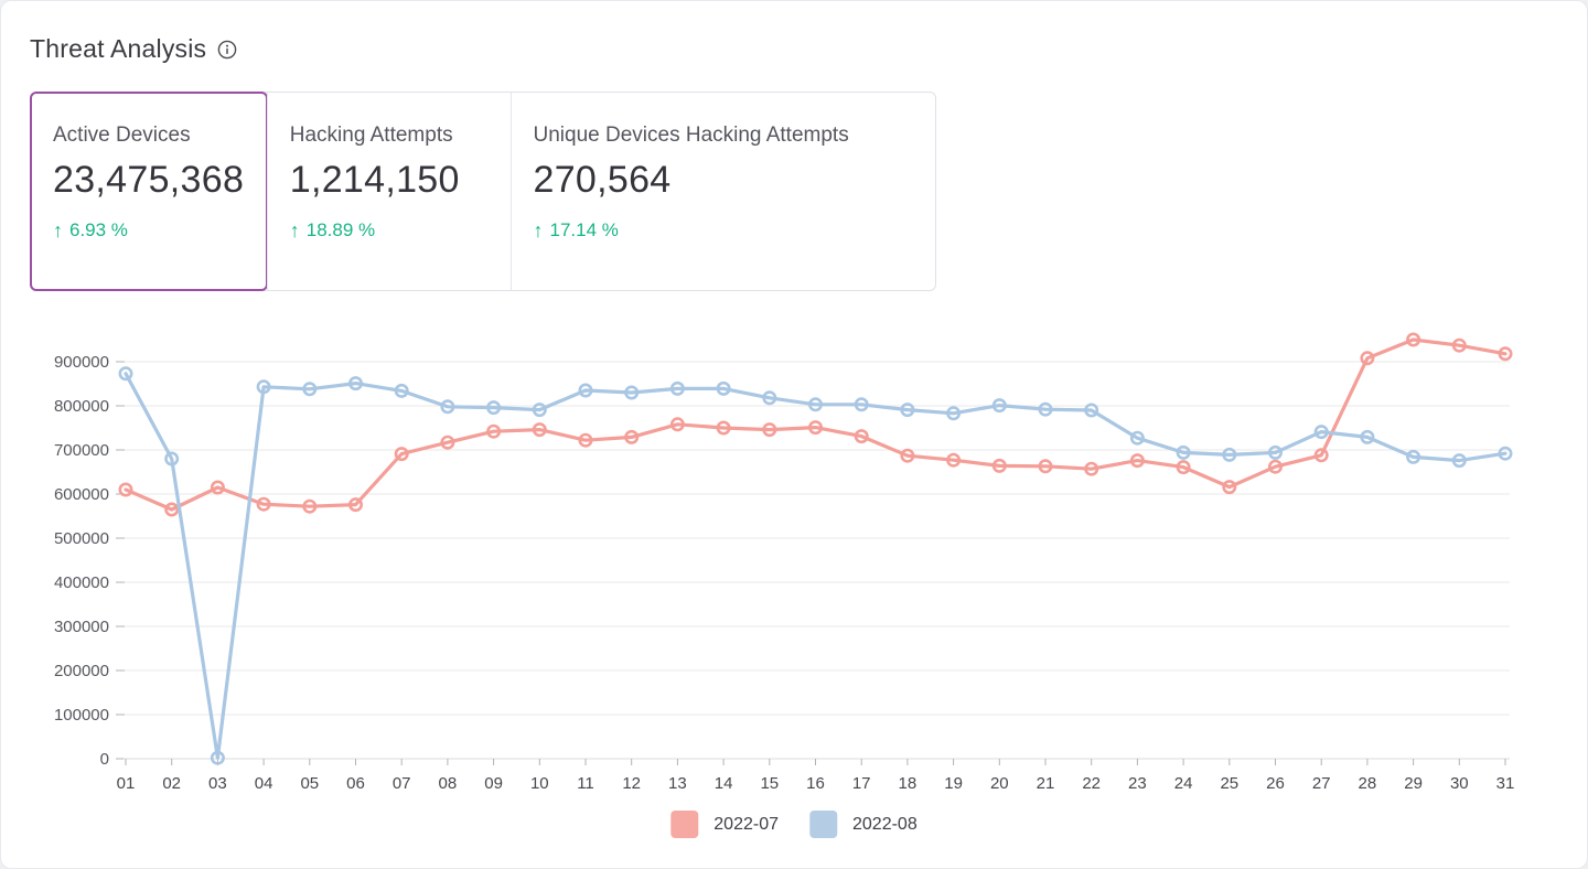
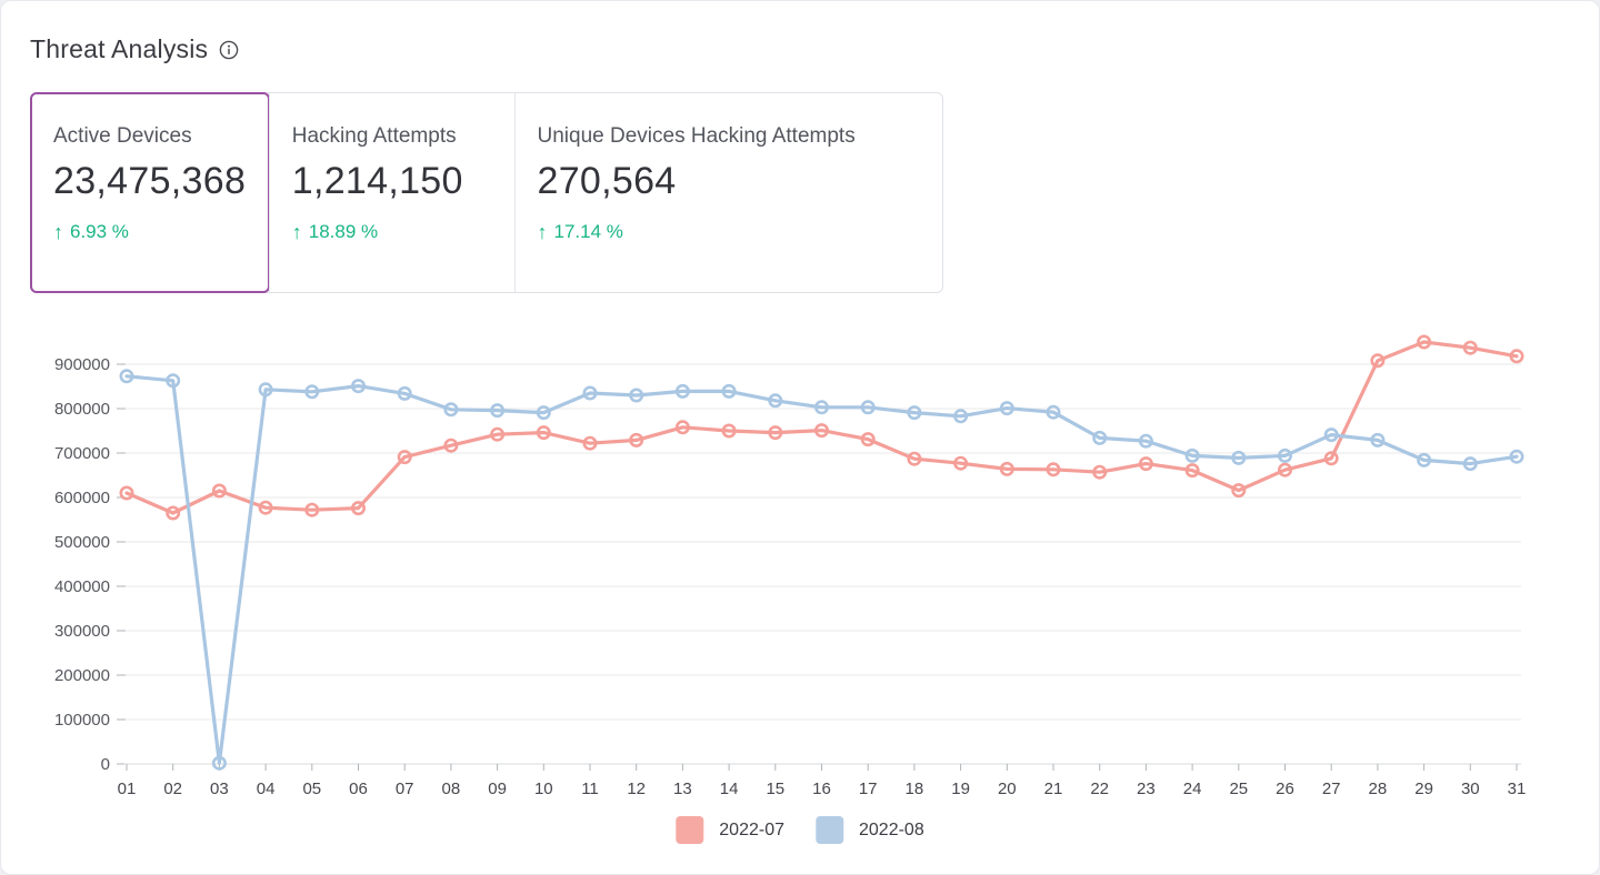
2022-08/02: 680000 -> 860000
2022-08/22: 790000 -> 730000
